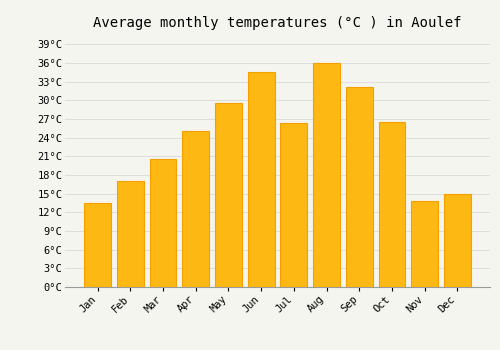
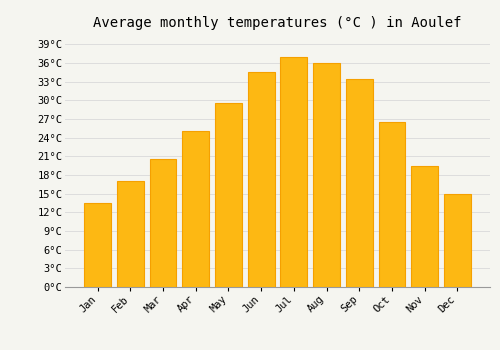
Jul: 26.4°C -> 37.0°C
Sep: 32.2°C -> 33.5°C
Nov: 13.8°C -> 19.5°C
